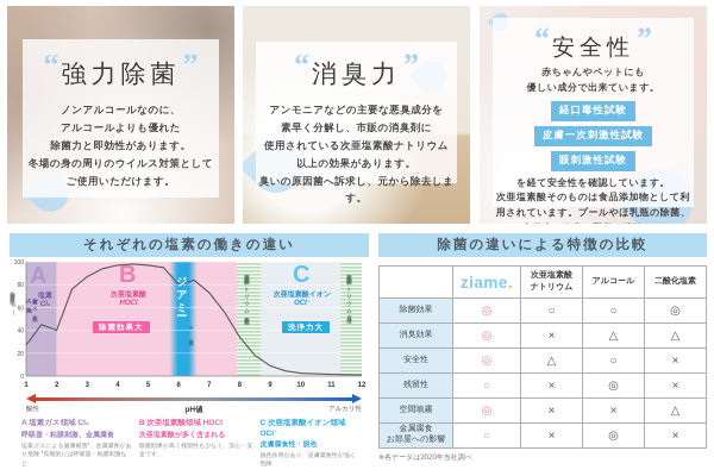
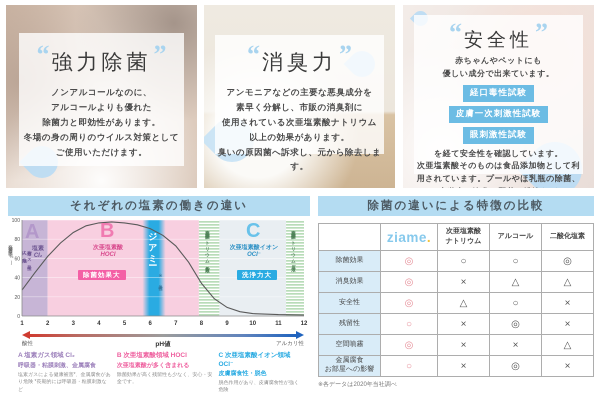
2: 40 -> 60
6: 80 -> 90
